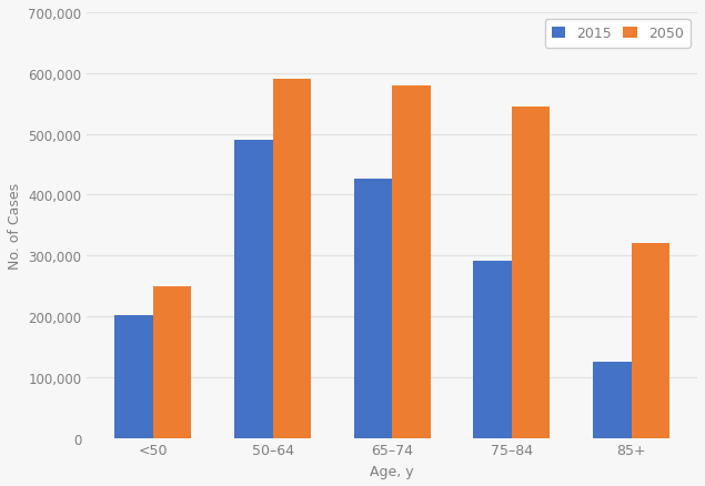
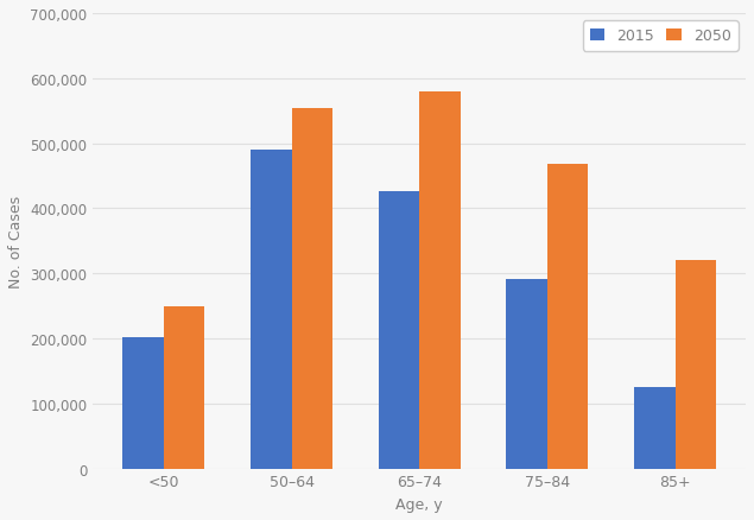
2050/50–64: 590,000 -> 554,000
2050/75–84: 545,000 -> 468,000
